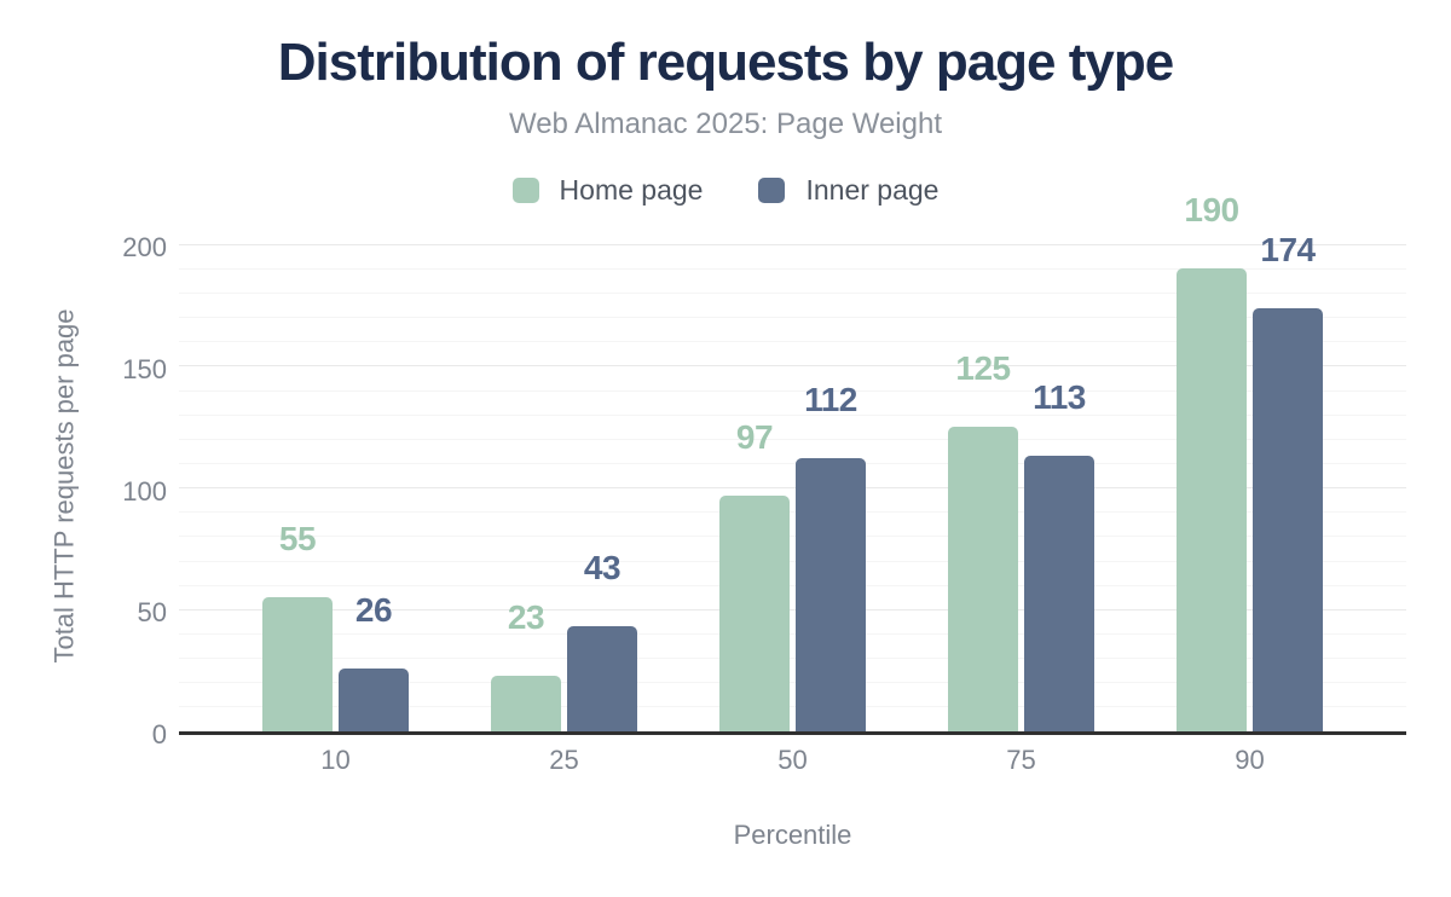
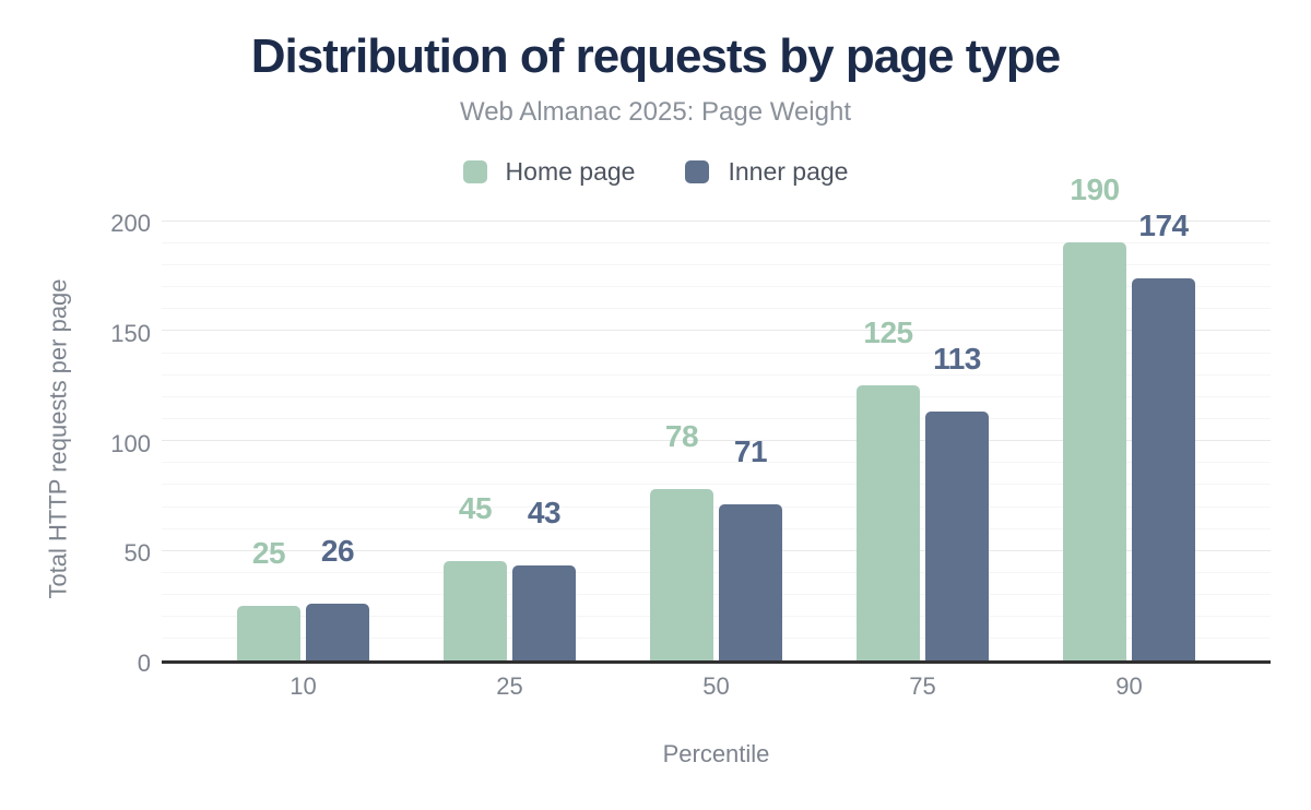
Home page/10: 55 -> 25
Home page/25: 23 -> 45
Home page/50: 97 -> 78
Inner page/50: 112 -> 71
